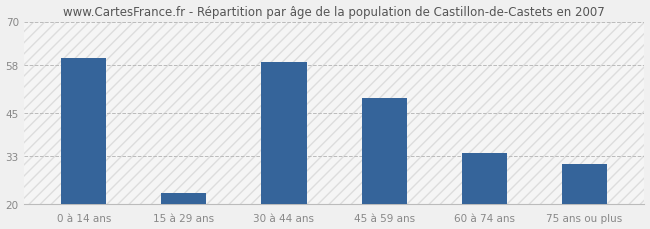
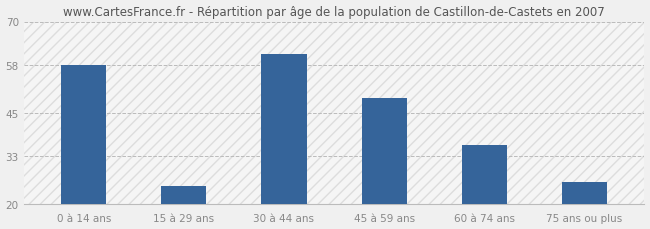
0 à 14 ans: 60 -> 58
15 à 29 ans: 23 -> 25
30 à 44 ans: 59 -> 61
60 à 74 ans: 34 -> 36
75 ans ou plus: 31 -> 26
